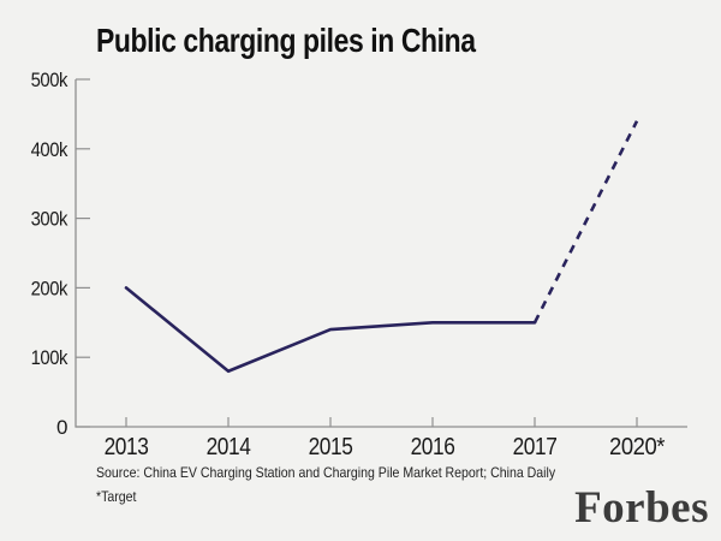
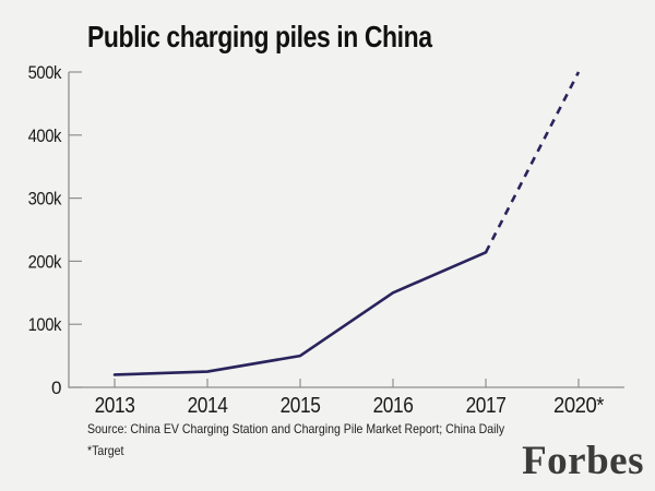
2013: 200k -> 20k
2014: 80k -> 20k
2015: 140k -> 50k
2017: 150k -> 210k
2020*: 440k -> 500k
